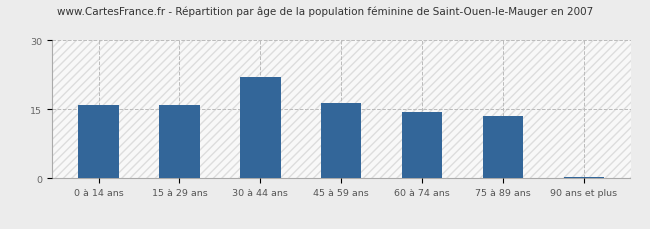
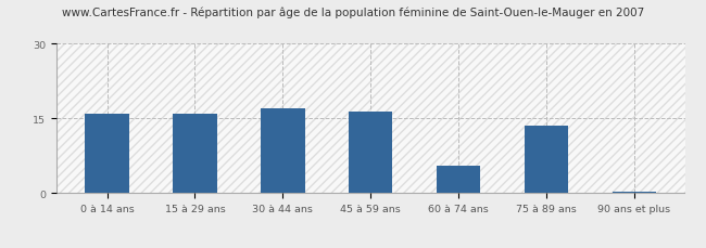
30 à 44 ans: 22.0 -> 17.0
60 à 74 ans: 14.5 -> 5.5
